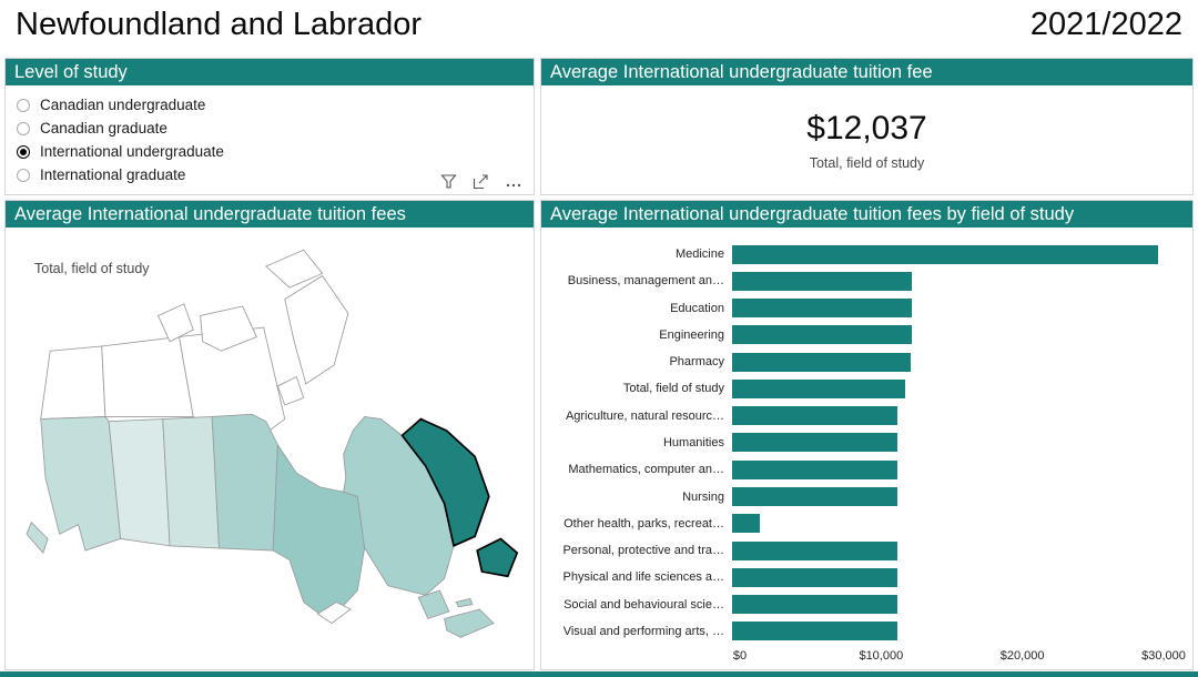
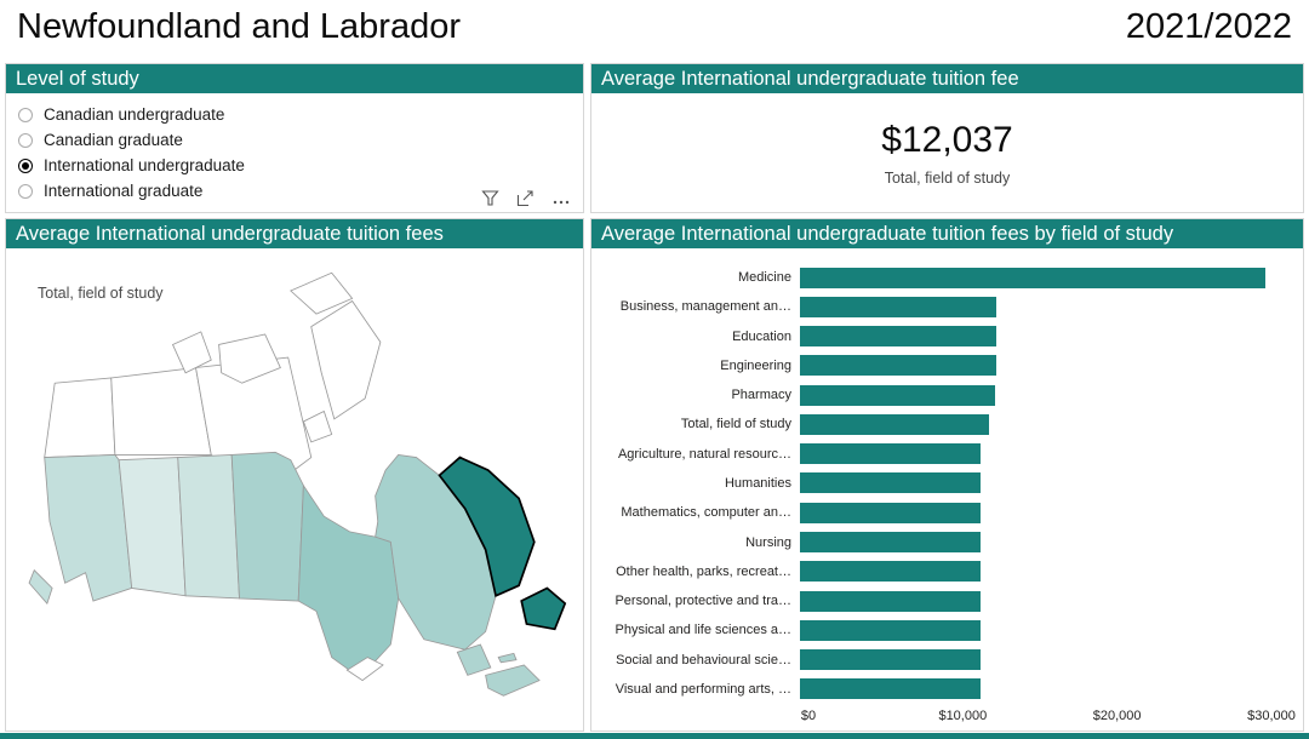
Other health, parks, recreat…: $1900 -> $11500
